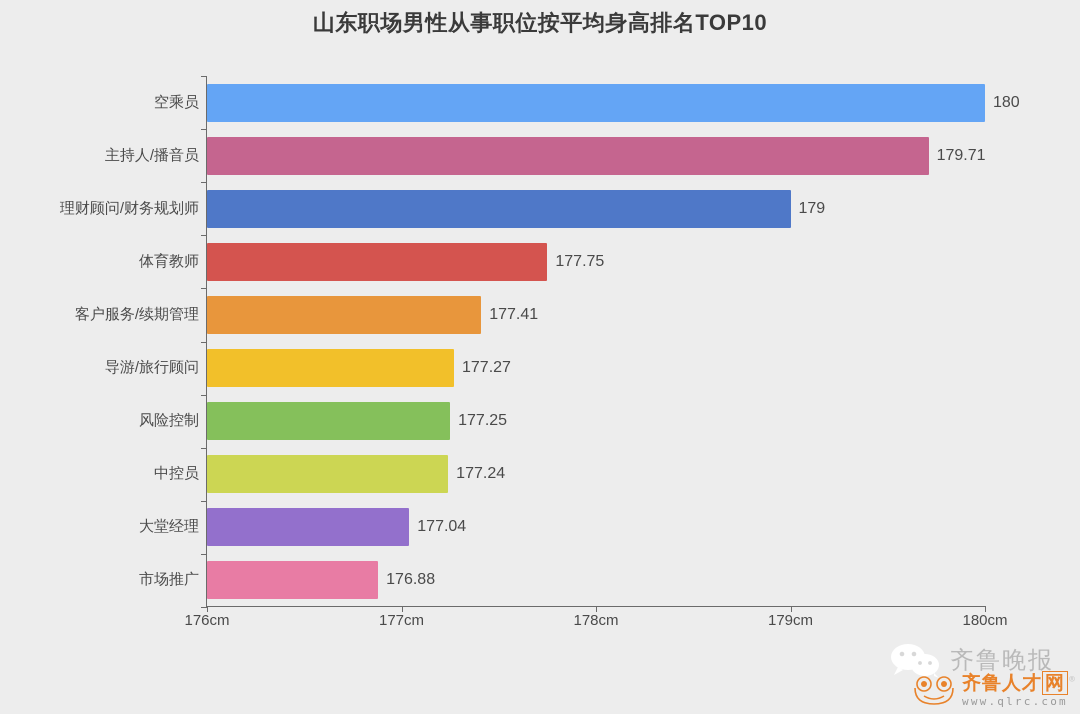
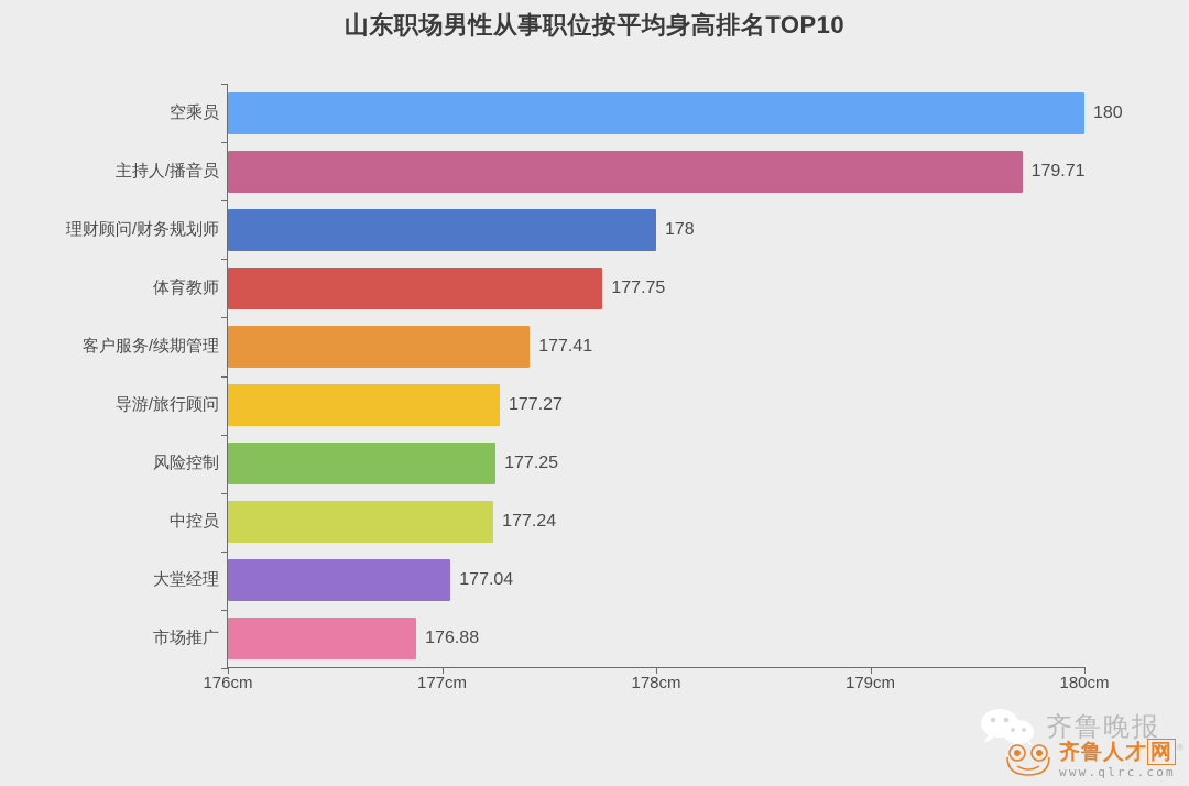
理财顾问/财务规划师: 179 -> 178
